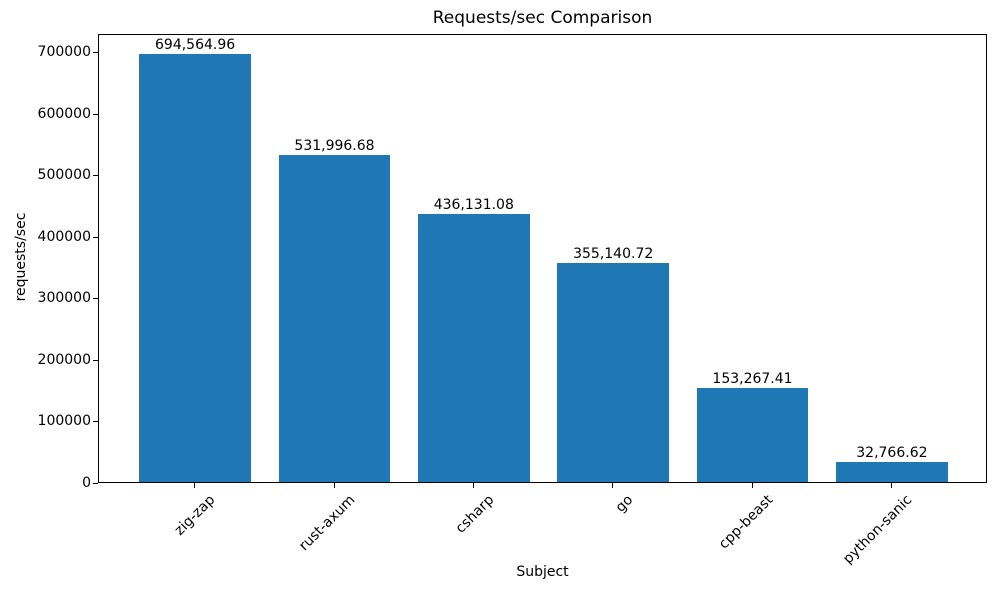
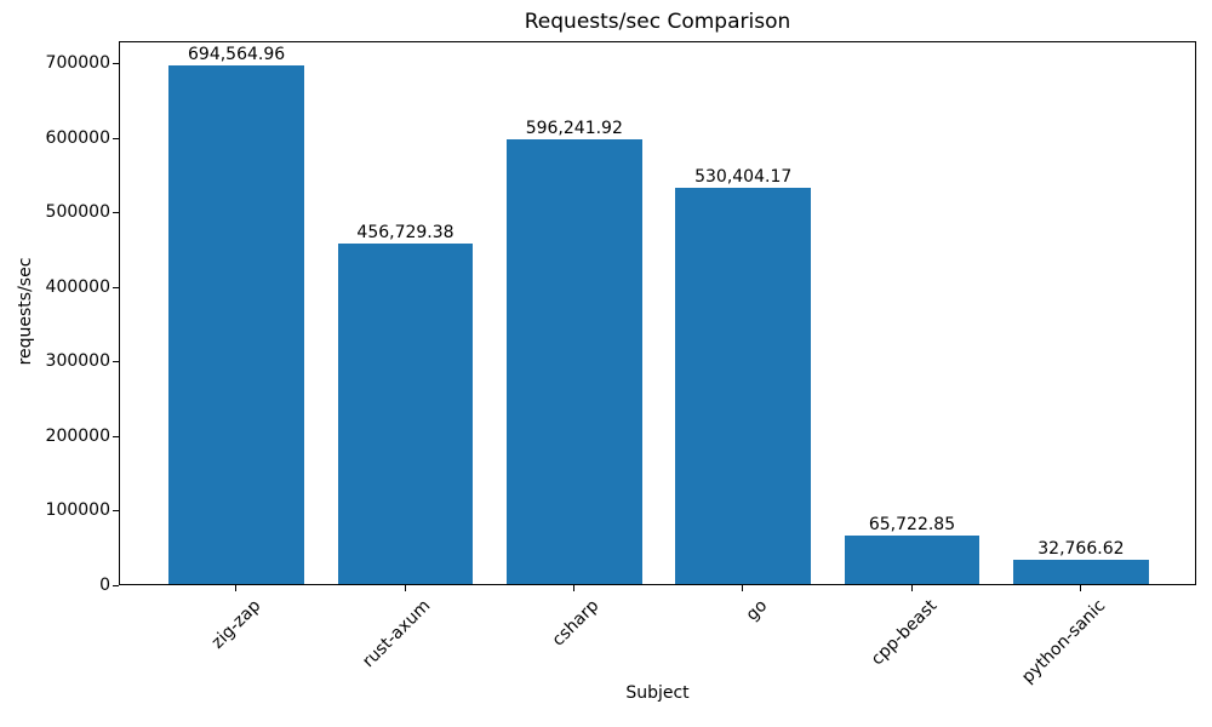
rust-axum: 531,996.68 -> 456,729.38
csharp: 436,131.08 -> 596,241.92
go: 355,140.72 -> 530,404.17
cpp-beast: 153,267.41 -> 65,722.85
